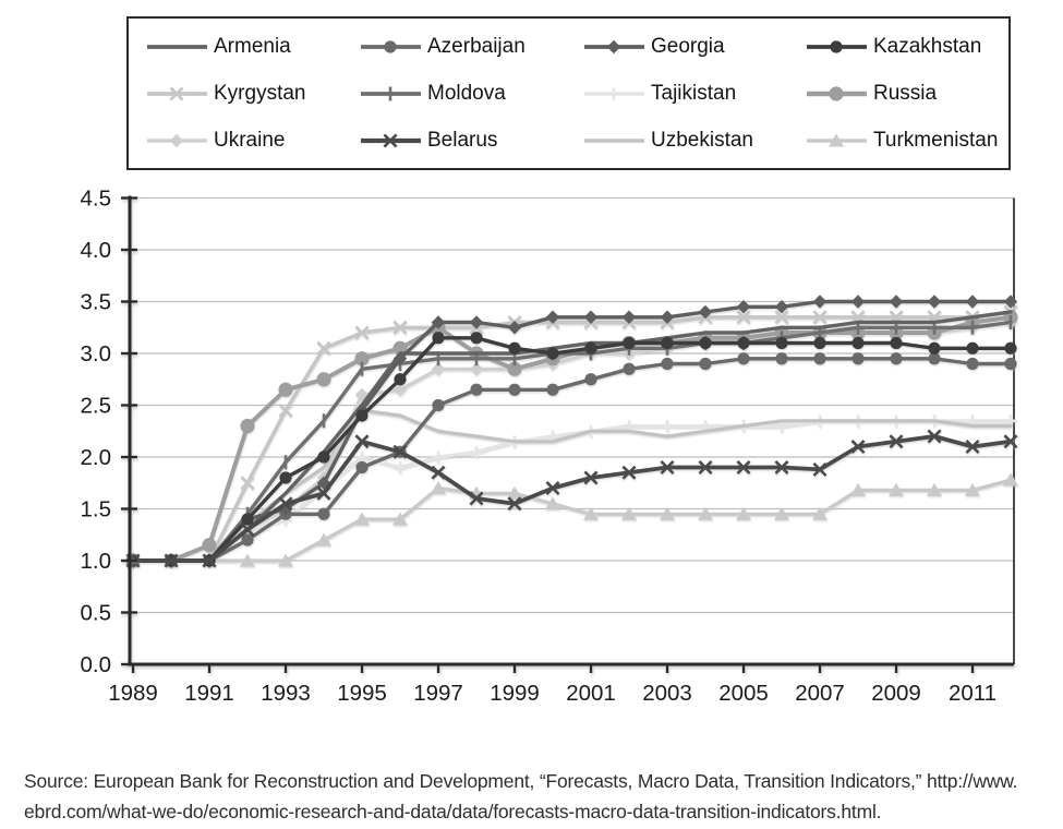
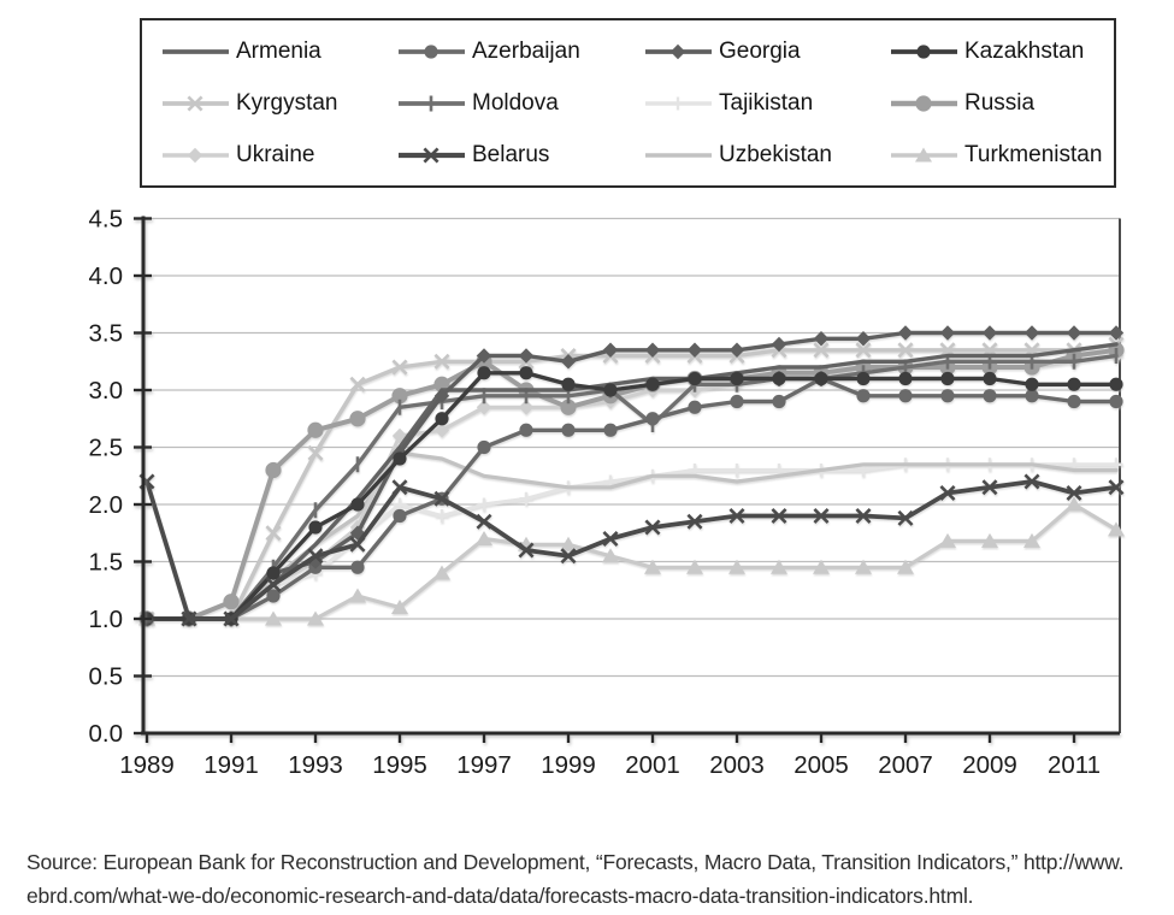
Belarus/1989: 1.0 -> 2.2
Turkmenistan/1995: 1.4 -> 1.1
Moldova/2001: 3.0 -> 2.7
Azerbaijan/2005: 3.0 -> 3.1
Turkmenistan/2011: 1.7 -> 2.0
